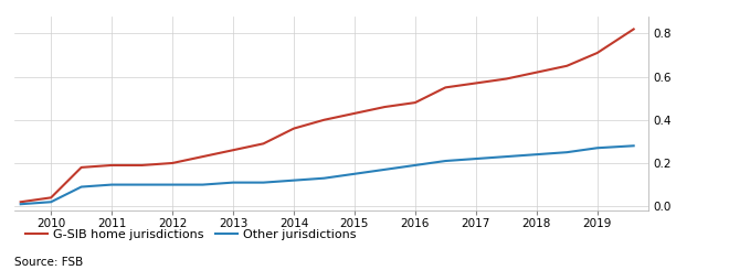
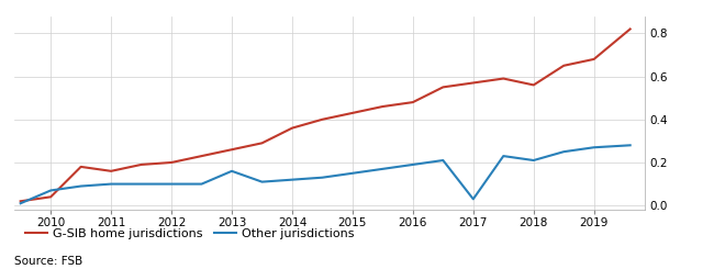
Other jurisdictions/2010: 0.02 -> 0.07
G-SIB home jurisdictions/2011: 0.19 -> 0.16
Other jurisdictions/2013: 0.11 -> 0.16
Other jurisdictions/2017: 0.22 -> 0.03
G-SIB home jurisdictions/2018: 0.62 -> 0.56
Other jurisdictions/2018: 0.24 -> 0.21
G-SIB home jurisdictions/2019: 0.71 -> 0.68
